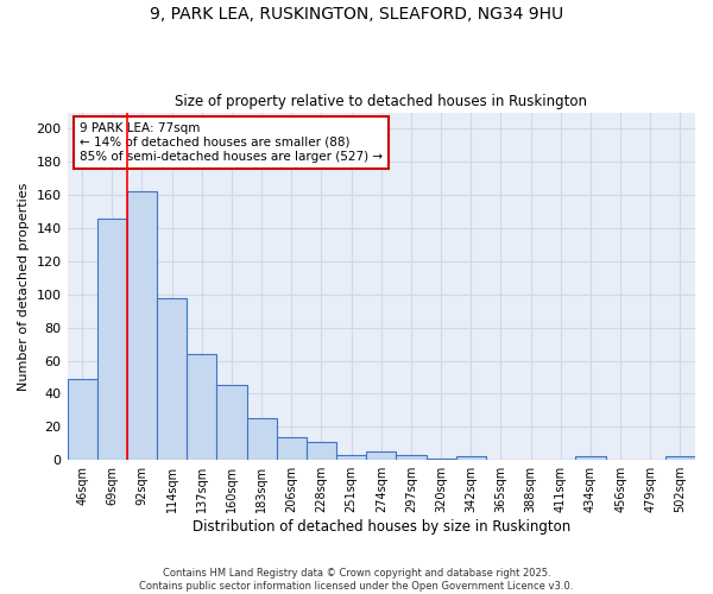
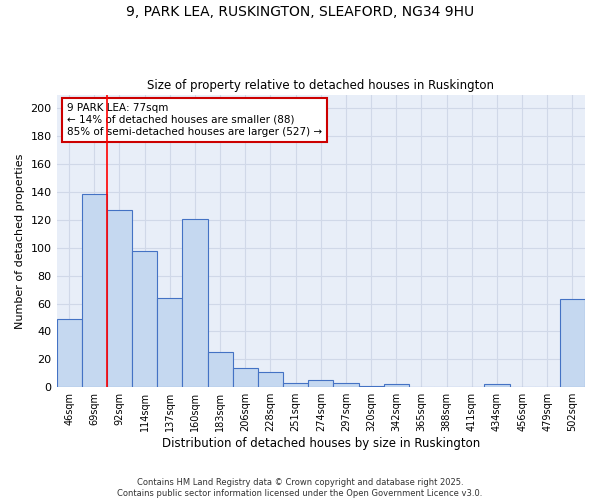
69sqm: 146 -> 139
92sqm: 162 -> 127
160sqm: 45 -> 121
502sqm: 2 -> 63
